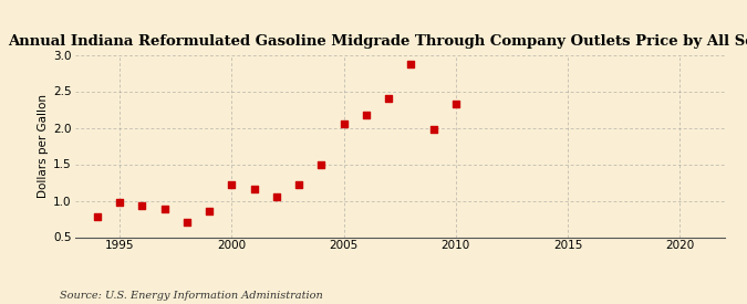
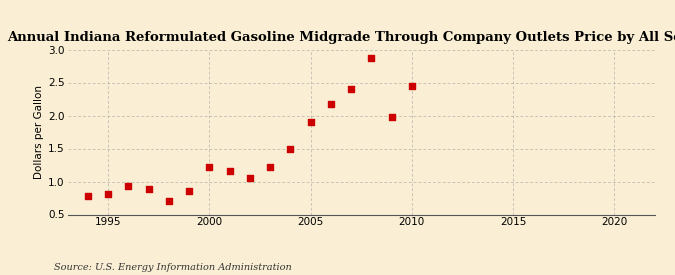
1995: 0.98 -> 0.81
2005: 2.06 -> 1.90
2010: 2.32 -> 2.45
